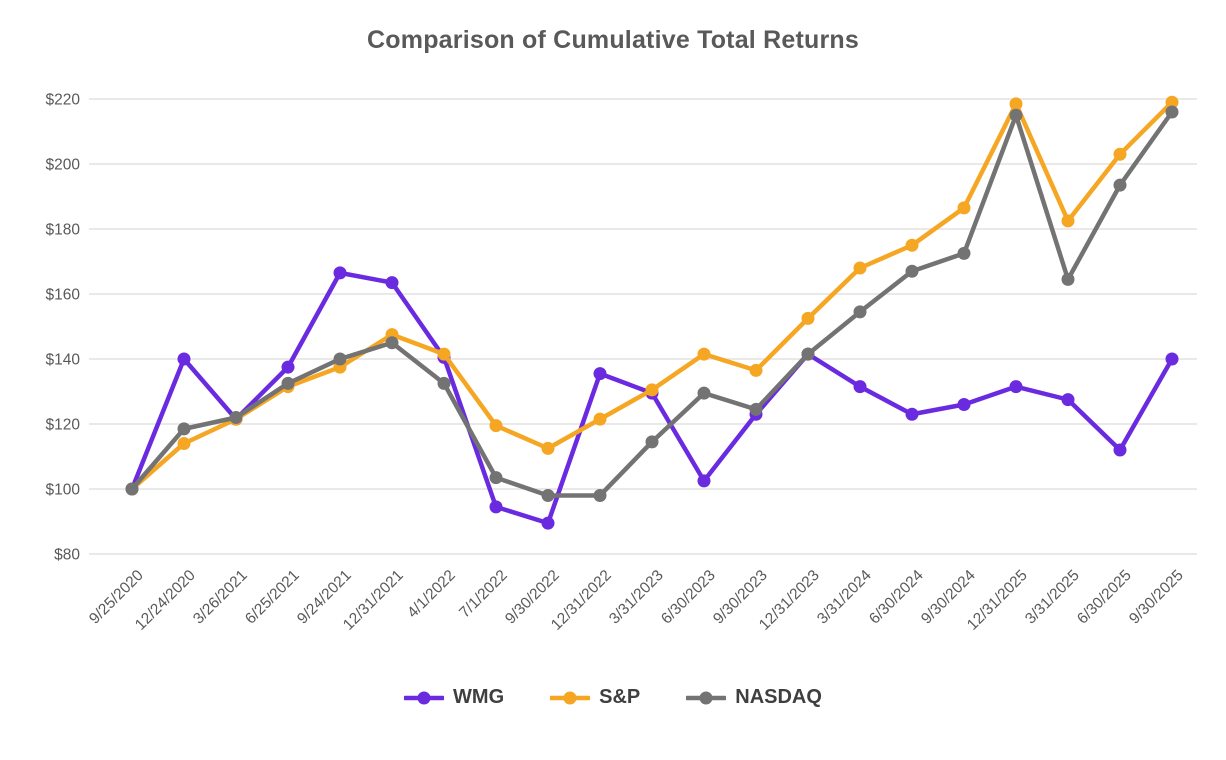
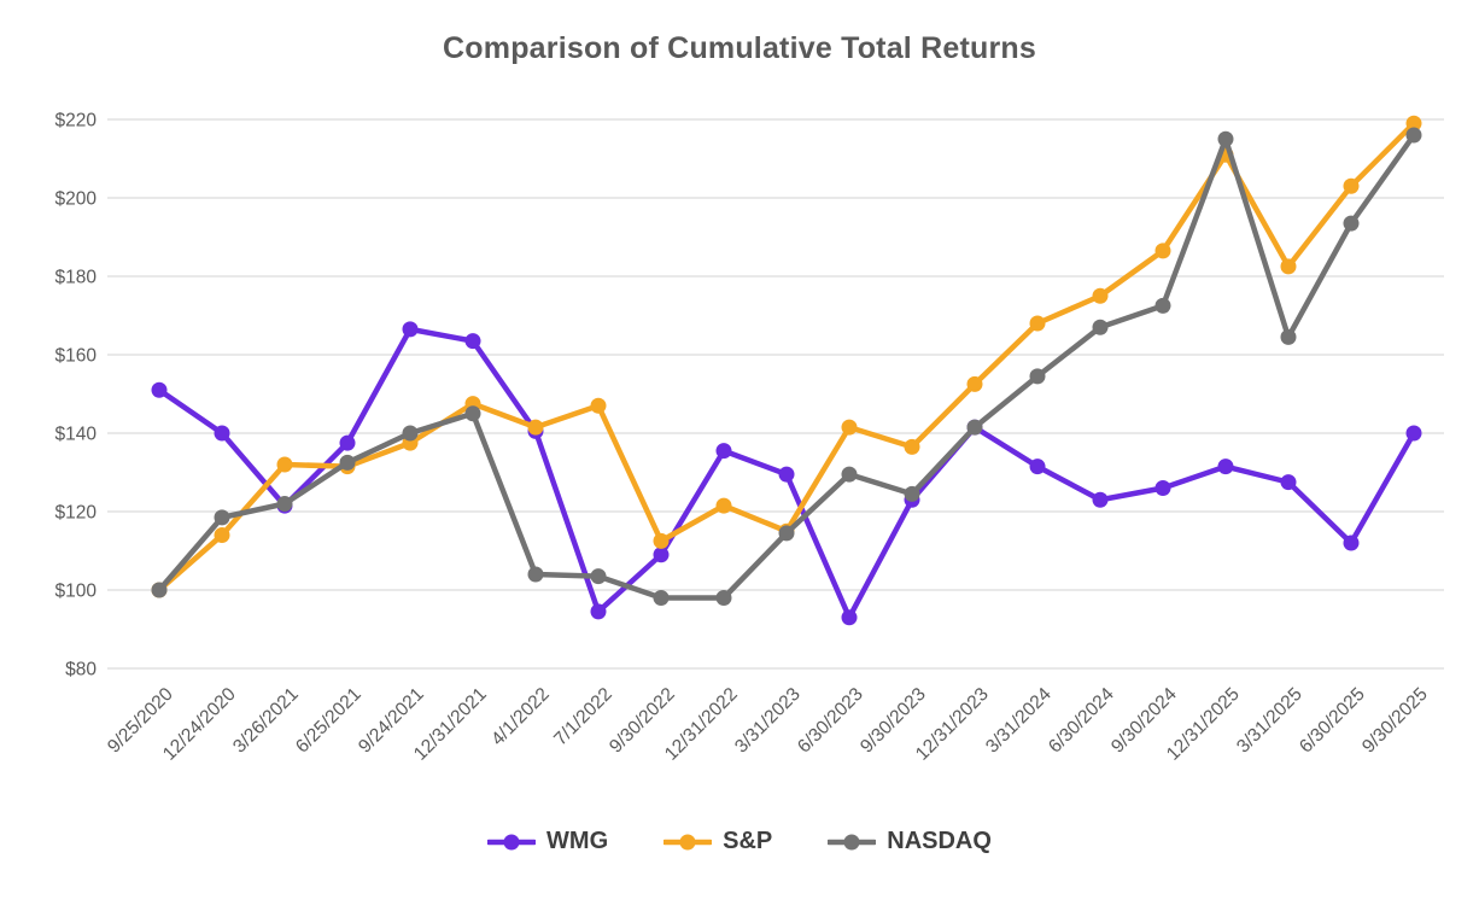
WMG/9/25/2020: $100 -> $151
S&P/3/26/2021: $122 -> $132
NASDAQ/4/1/2022: $132 -> $104
S&P/7/1/2022: $120 -> $147
WMG/9/30/2022: $90 -> $109
S&P/3/31/2023: $130 -> $115
WMG/6/30/2023: $102 -> $93
S&P/12/31/2025: $218 -> $211
